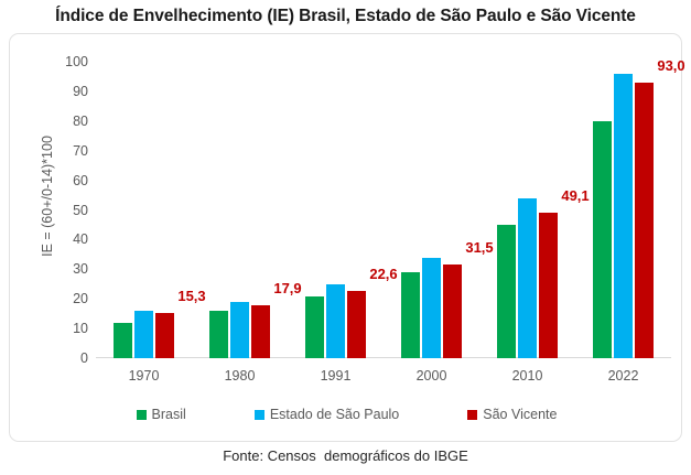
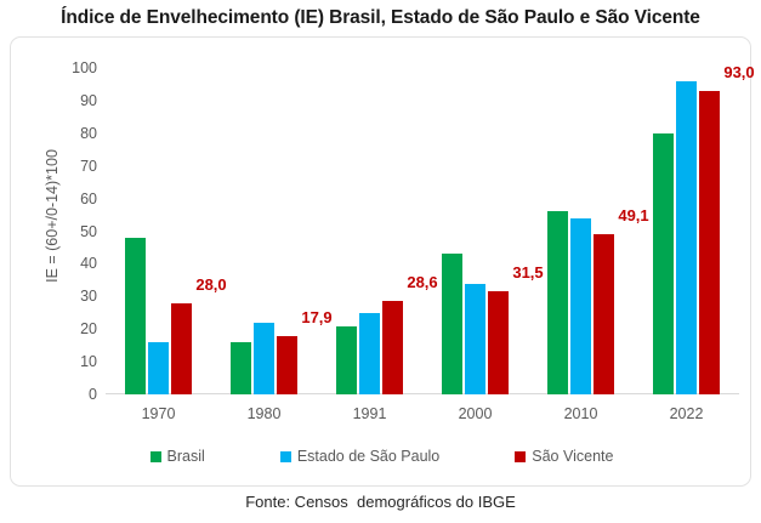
Brasil/1970: 12 -> 48
São Vicente/1970: 15,3 -> 28,0
Estado de São Paulo/1980: 19 -> 22
São Vicente/1991: 22,6 -> 28,6
Brasil/2000: 29 -> 43
Brasil/2010: 45 -> 56
